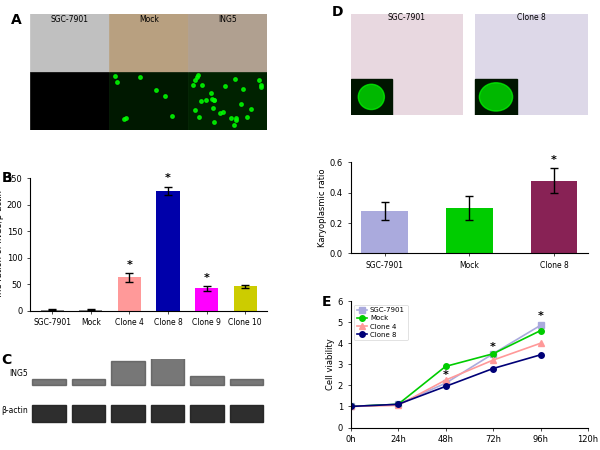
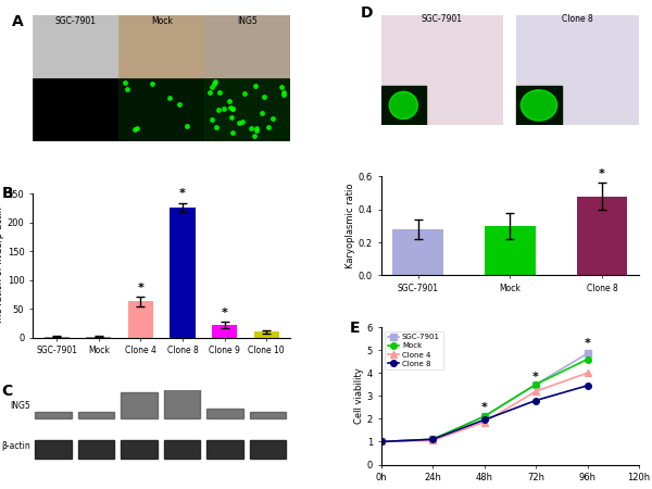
Clone 9: 42 -> 22
Clone 10: 46 -> 10
Mock/48h: 2.9 -> 2.1
Clone 4/48h: 2.25 -> 1.85
